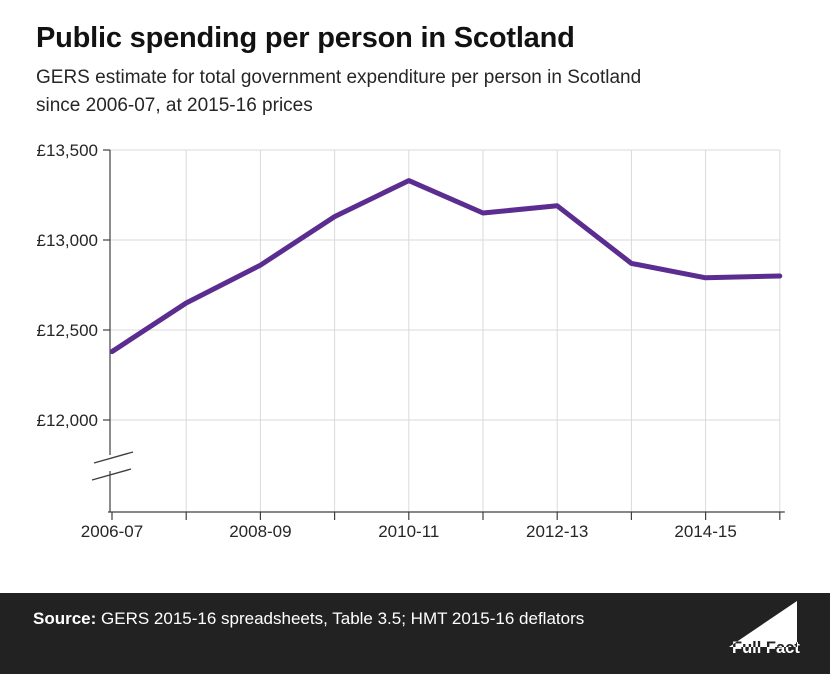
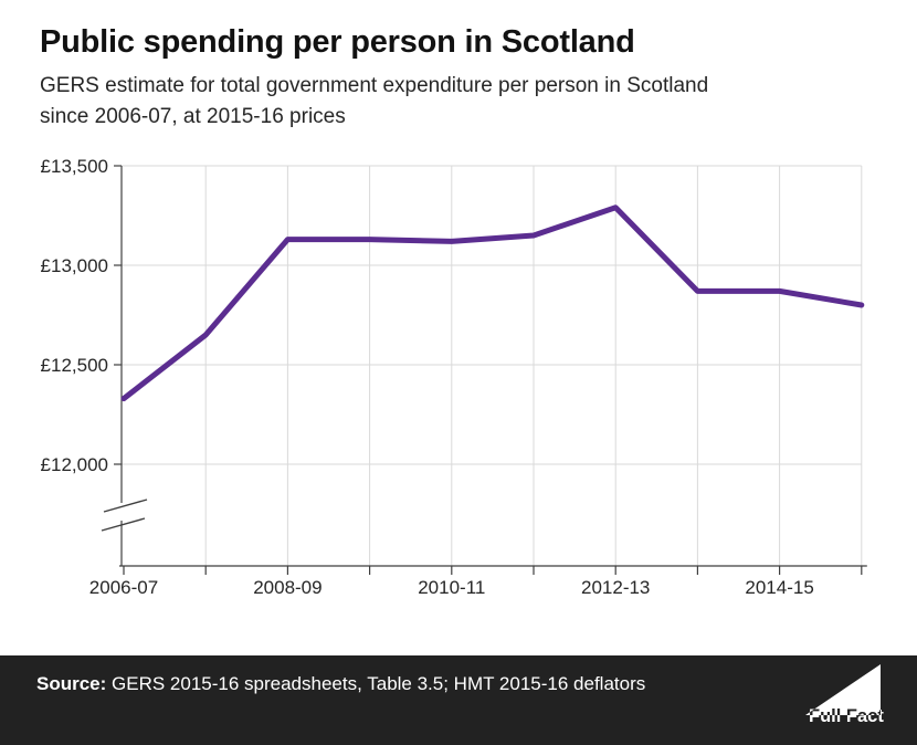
2006-07: £12380 -> £12330
2008-09: £12860 -> £13130
2010-11: £13330 -> £13120
2012-13: £13190 -> £13290
2014-15: £12790 -> £12870
